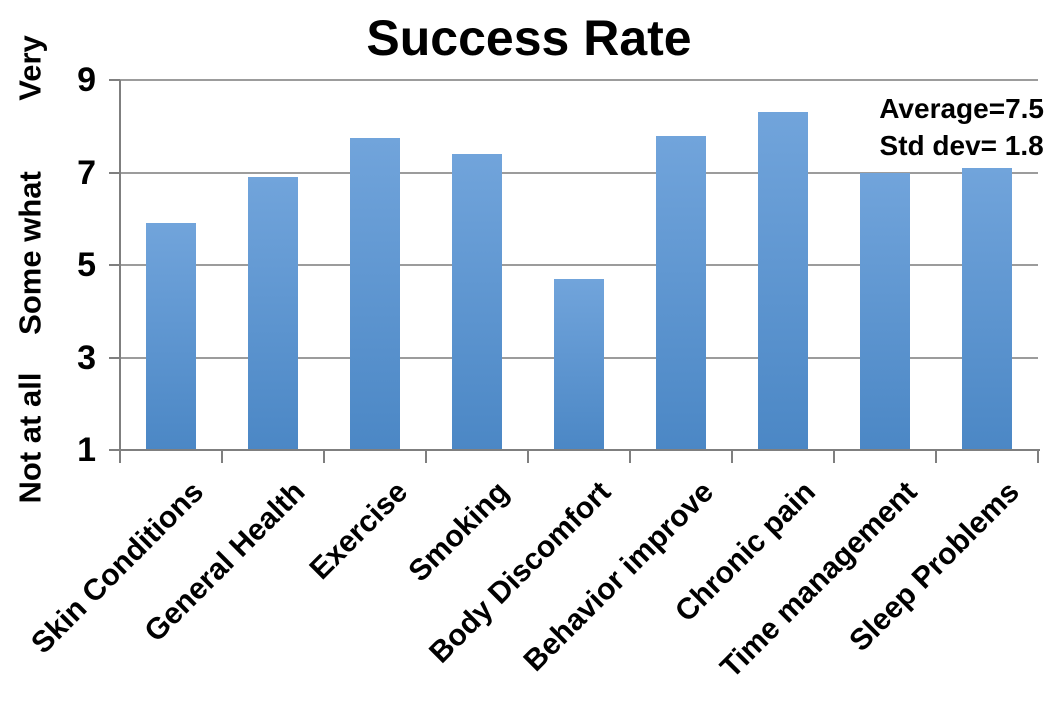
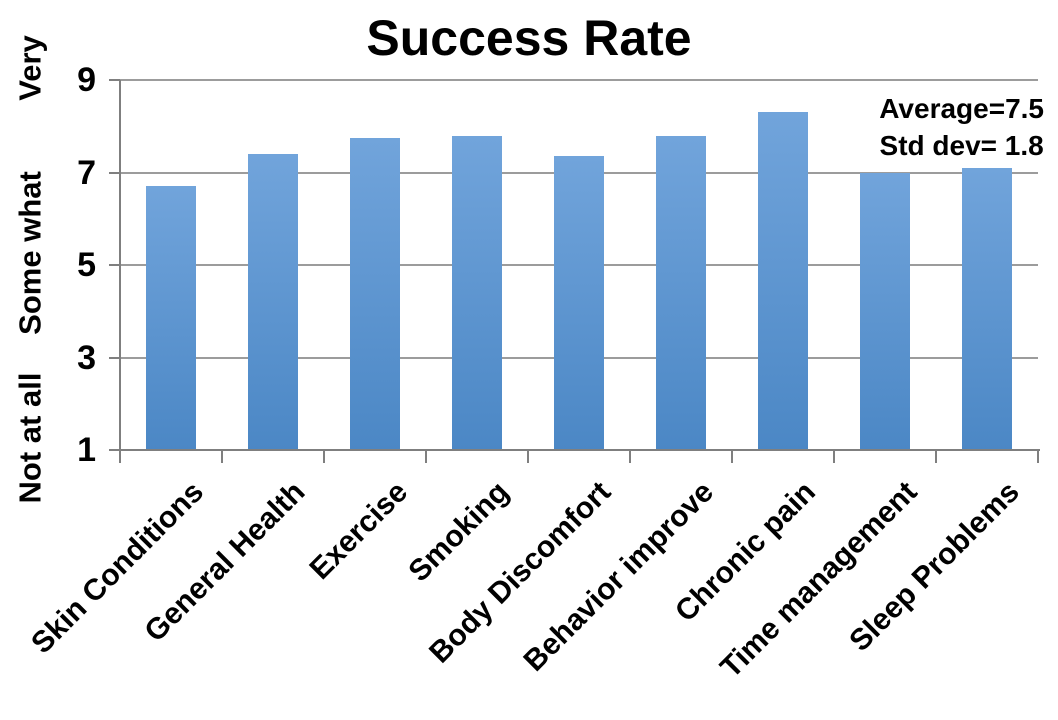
Skin Conditions: 5.9 -> 6.7
General Health: 6.9 -> 7.4
Smoking: 7.4 -> 7.8
Body Discomfort: 4.7 -> 7.3
